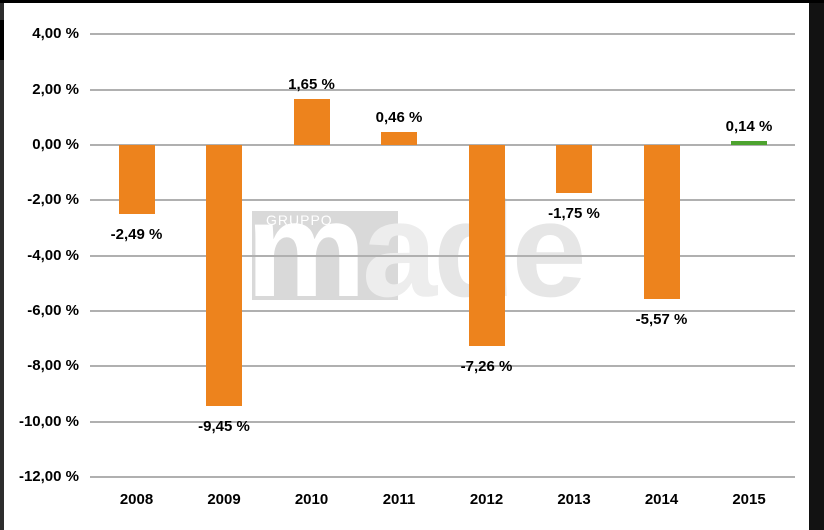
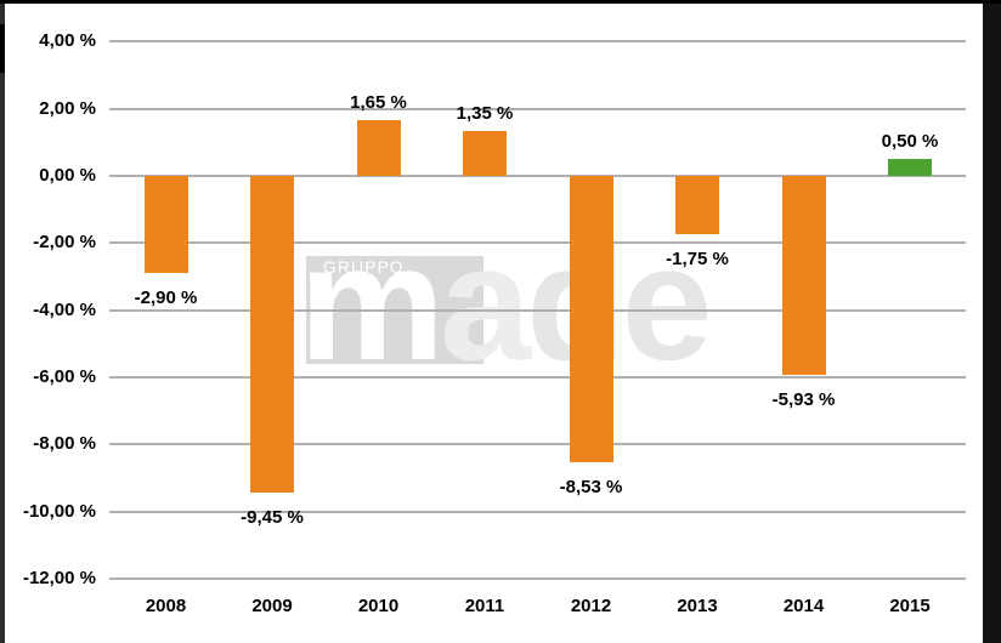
2008: -2,49 -> -2,90
2011: 0,46 -> 1,35
2012: -7,26 -> -8,53
2014: -5,57 -> -5,93
2015: 0,14 -> 0,50
